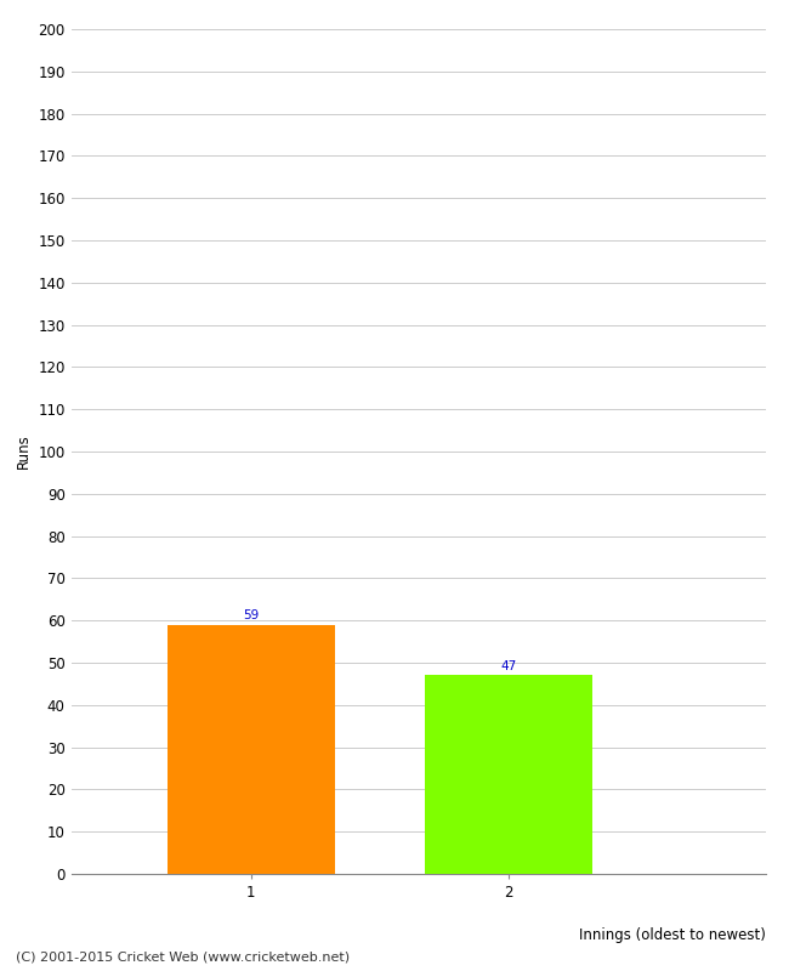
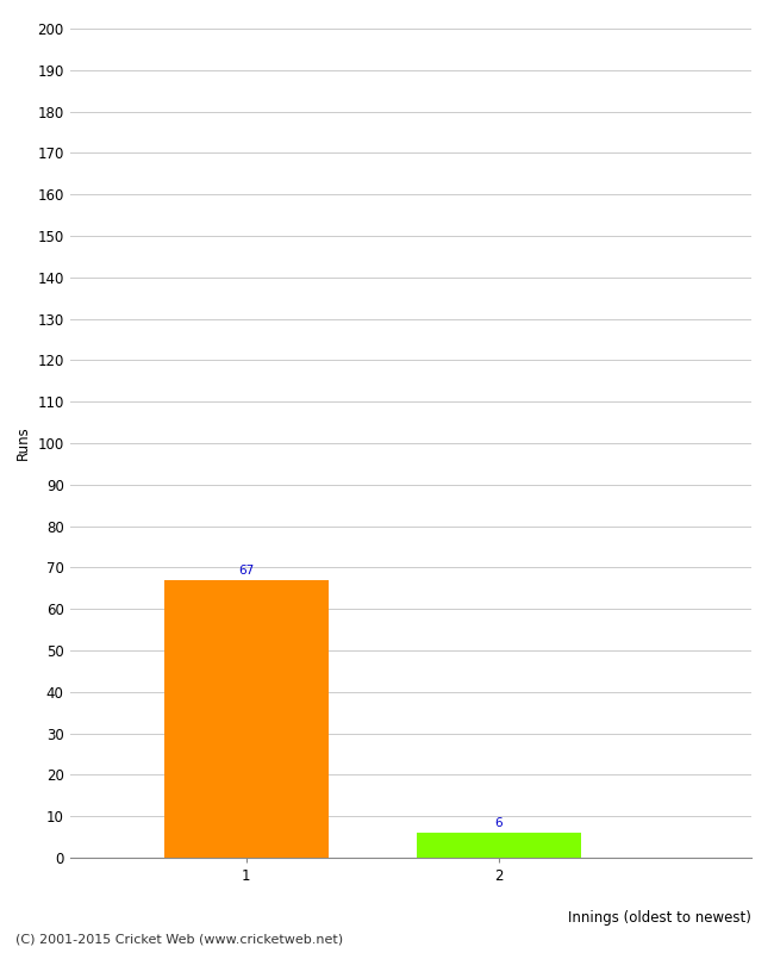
1: 59 -> 67
2: 47 -> 6
